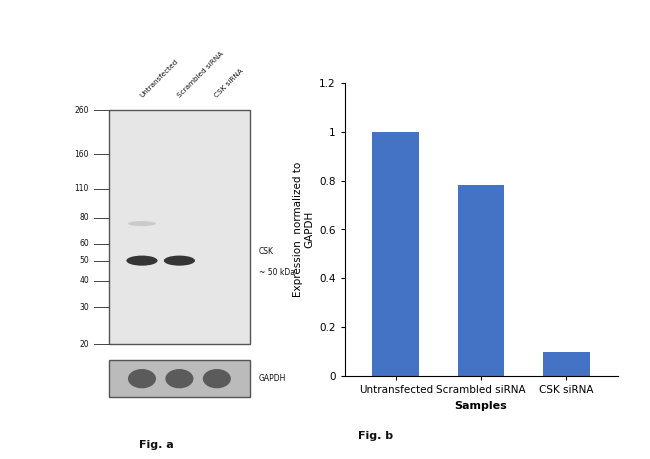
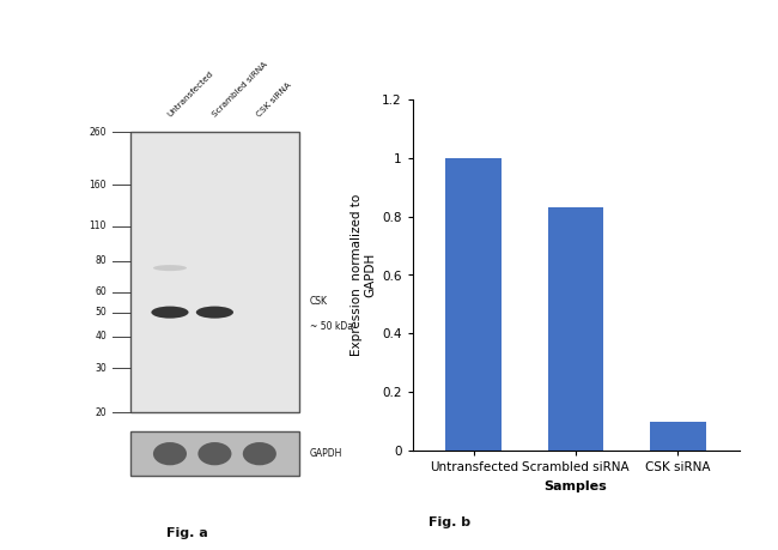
Scrambled siRNA: 0.78 -> 0.83
